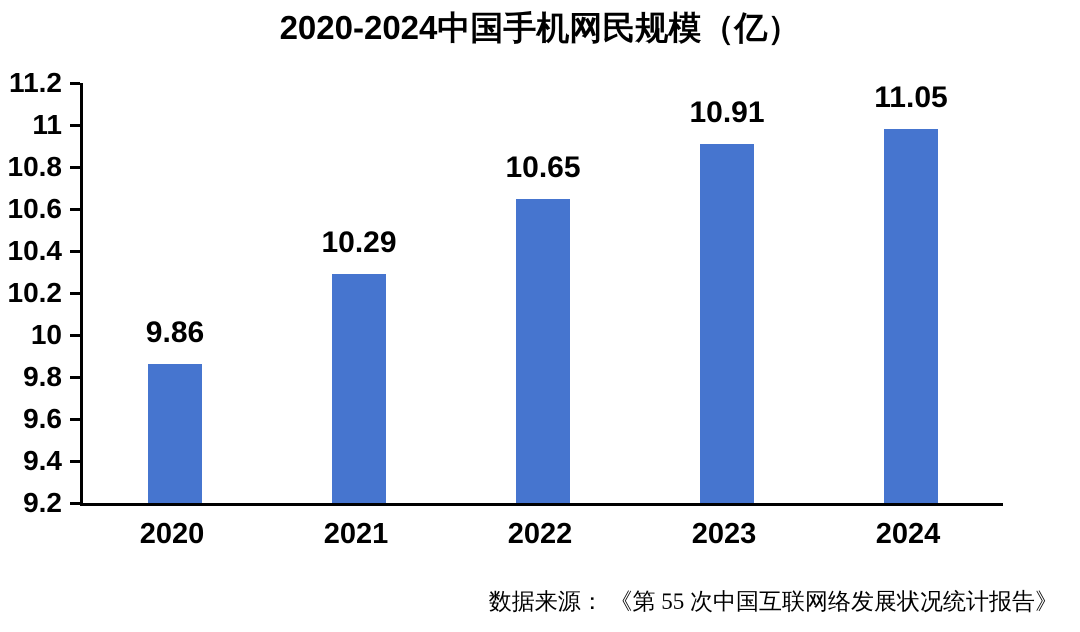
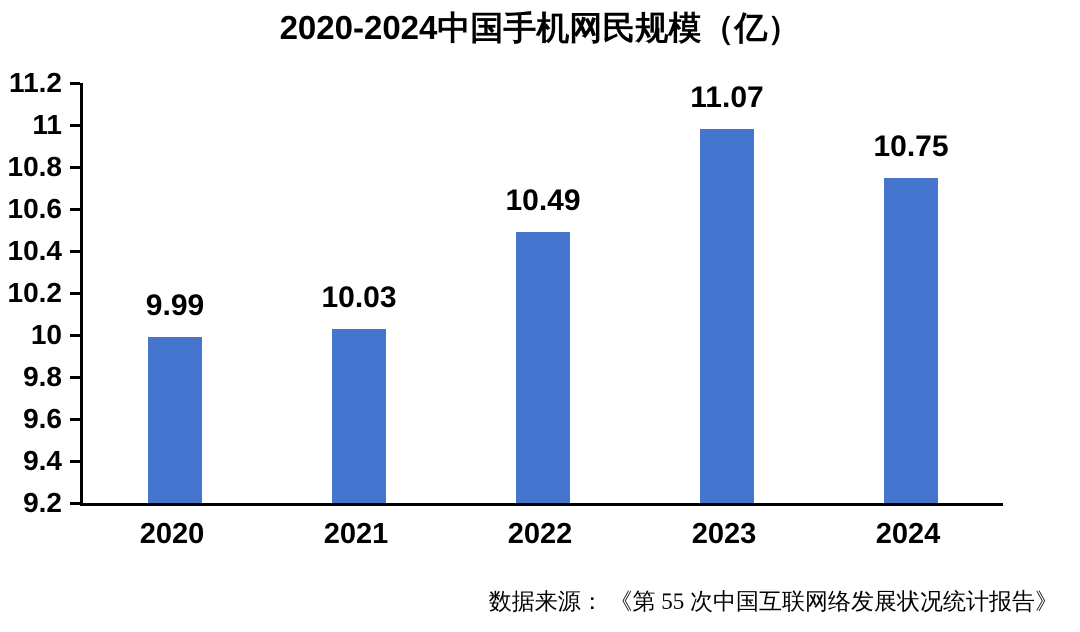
2020: 9.86 -> 9.99
2021: 10.29 -> 10.03
2022: 10.65 -> 10.49
2023: 10.91 -> 11.07
2024: 11.05 -> 10.75
